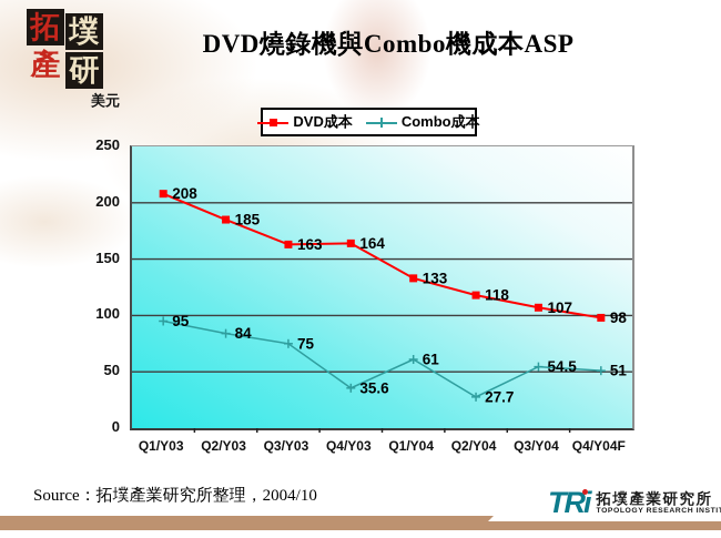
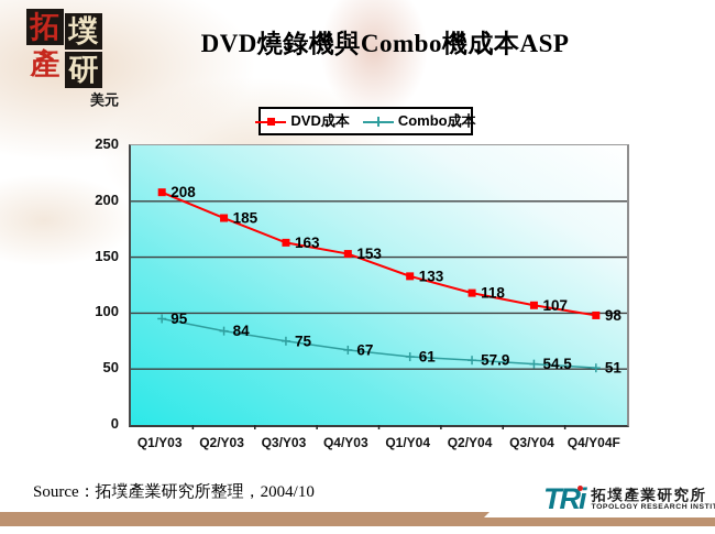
DVD成本/Q4/Y03: 164 -> 153
Combo成本/Q4/Y03: 35.6 -> 67
Combo成本/Q2/Y04: 27.7 -> 57.9
